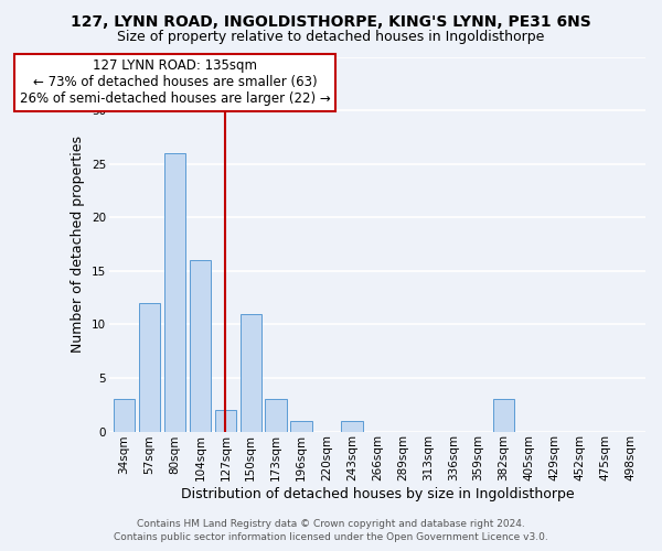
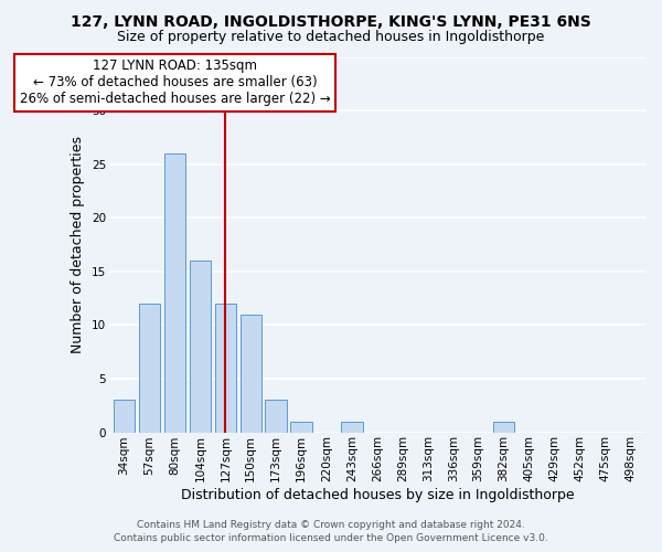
127sqm: 2 -> 12
382sqm: 3 -> 1
